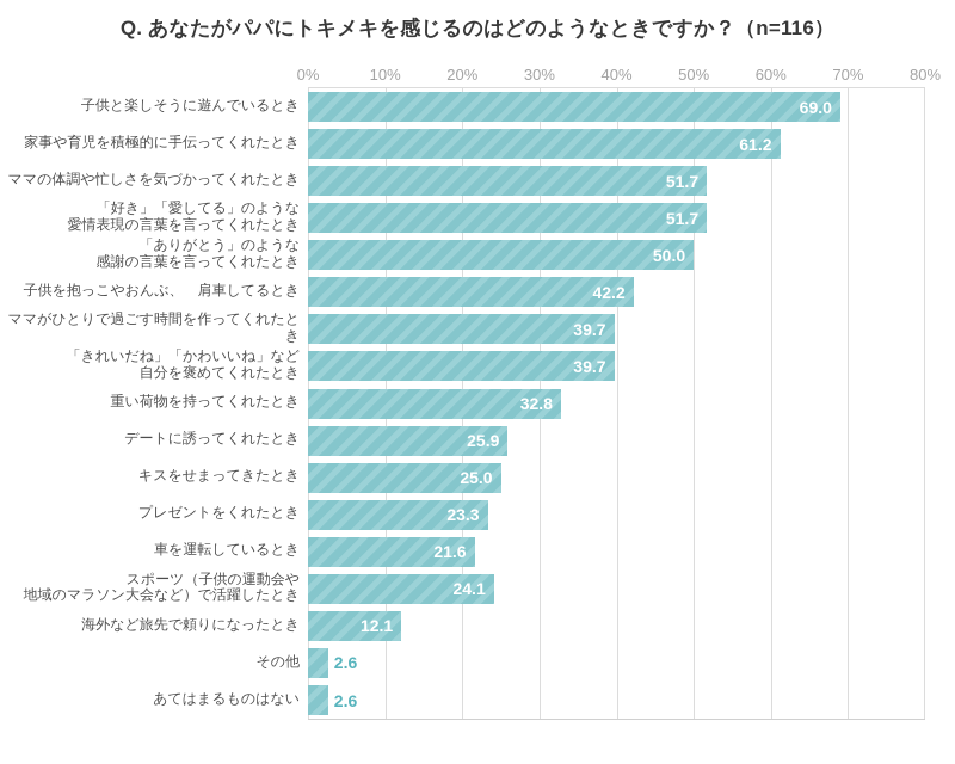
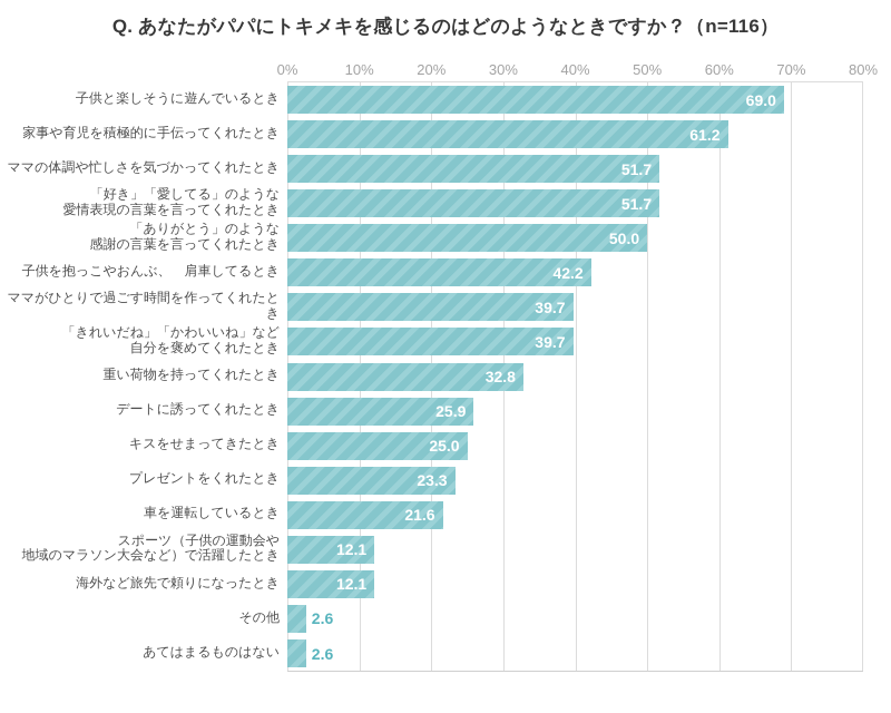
スポーツ（子供の運動会や 地域のマラソン大会など）で活躍したとき: 24.1 -> 12.1
